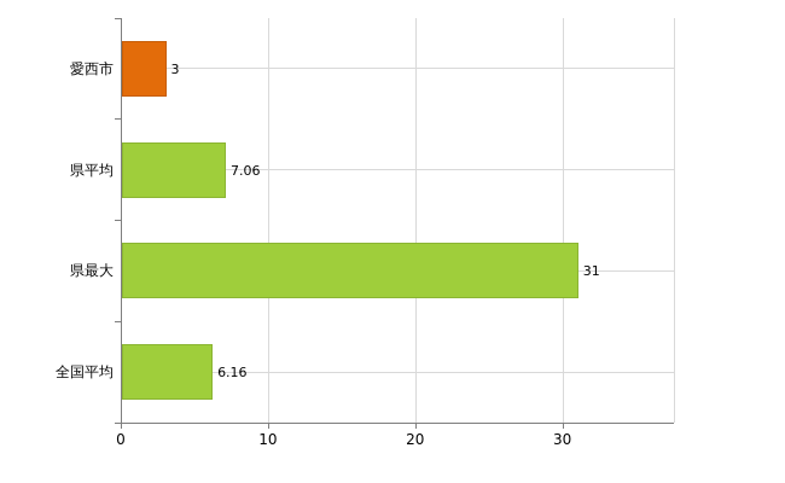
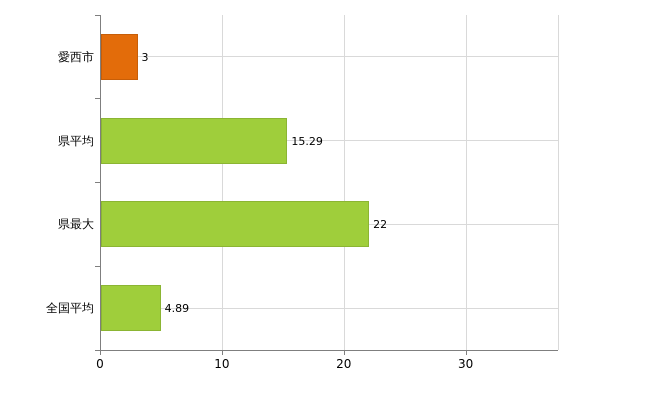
県平均: 7.06 -> 15.29
県最大: 31 -> 22
全国平均: 6.16 -> 4.89
